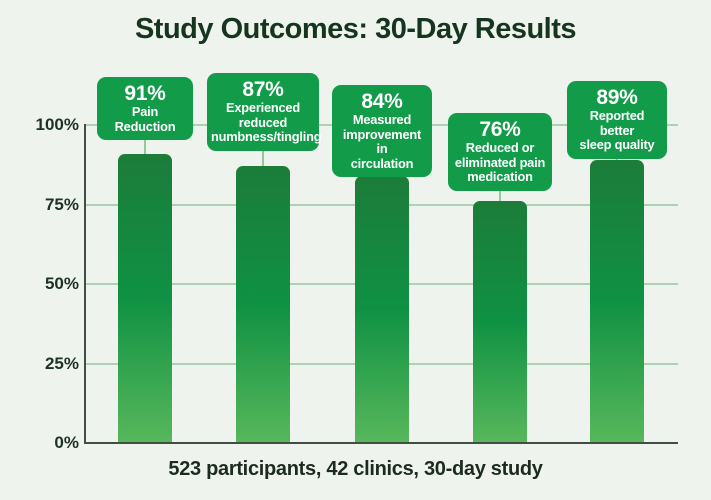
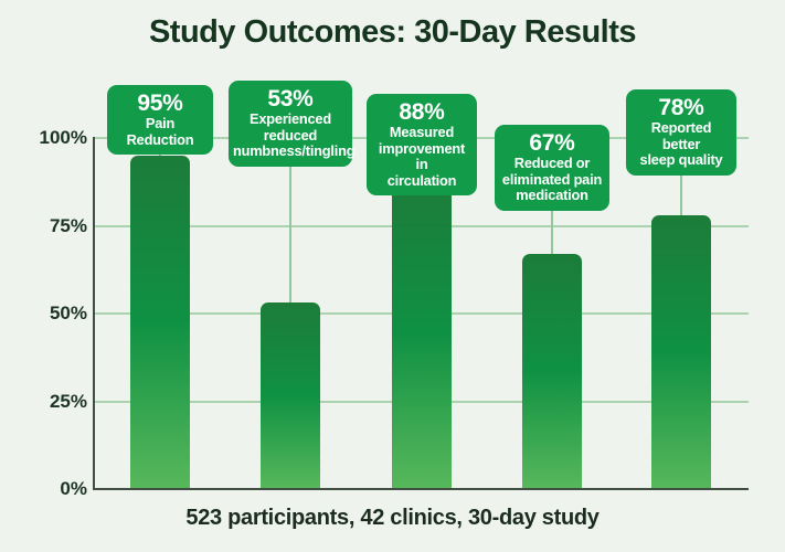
Pain Reduction: 91% -> 95%
Experienced reduced numbness/tingling: 87% -> 53%
Measured improvement in circulation: 84% -> 88%
Reduced or eliminated pain medication: 76% -> 67%
Reported better sleep quality: 89% -> 78%
